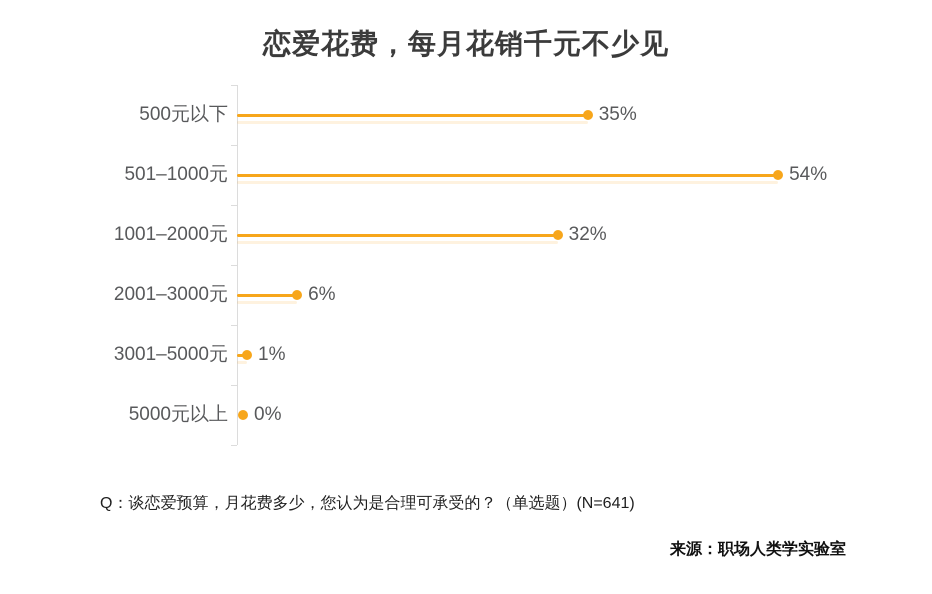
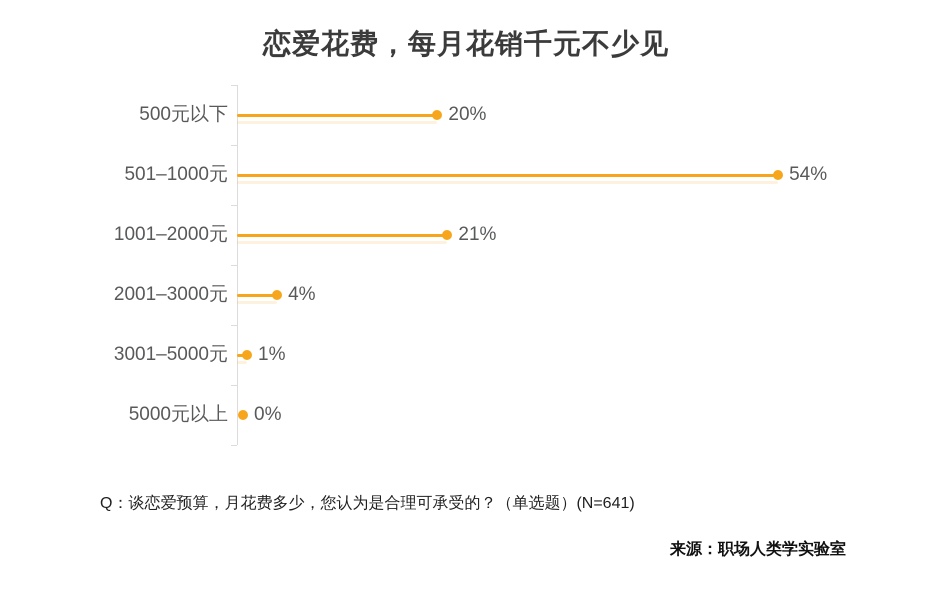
500元以下: 35% -> 20%
1001–2000元: 32% -> 21%
2001–3000元: 6% -> 4%
